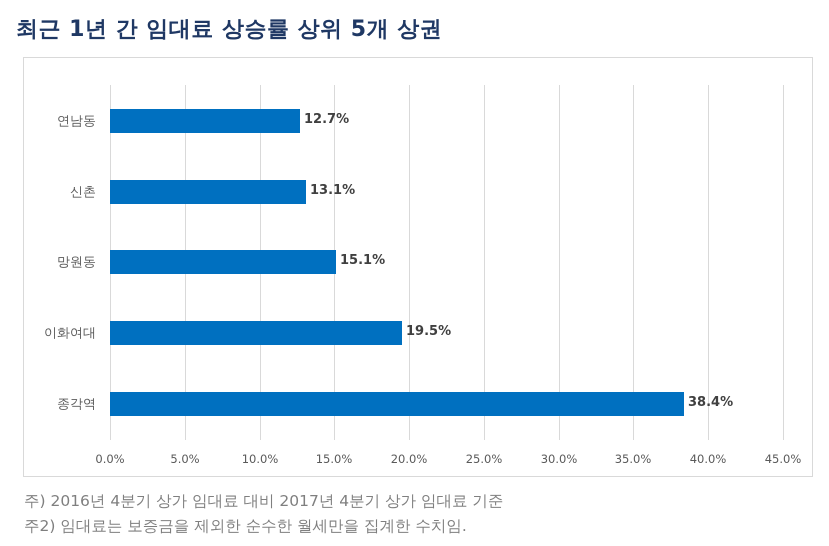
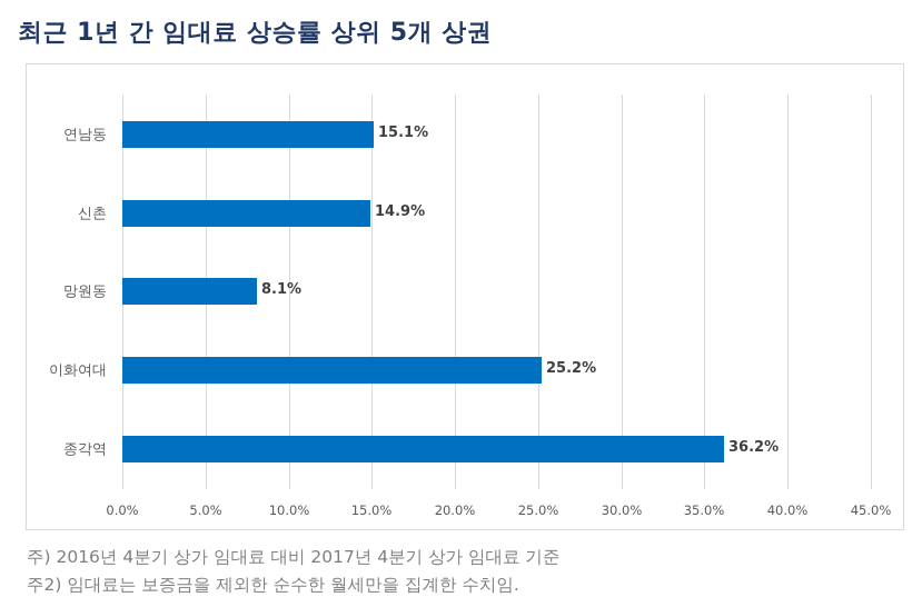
연남동: 12.7% -> 15.1%
신촌: 13.1% -> 14.9%
망원동: 15.1% -> 8.1%
이화여대: 19.5% -> 25.2%
종각역: 38.4% -> 36.2%
